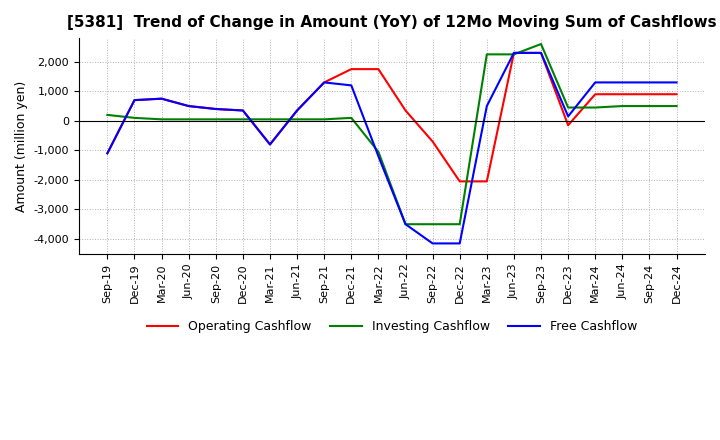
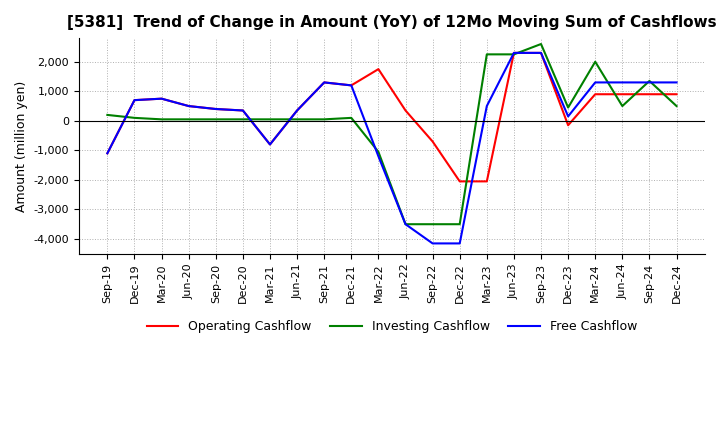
Operating Cashflow/Dec-21: 1,750 -> 1,200
Investing Cashflow/Mar-24: 450 -> 2,000
Investing Cashflow/Sep-24: 500 -> 1,350
